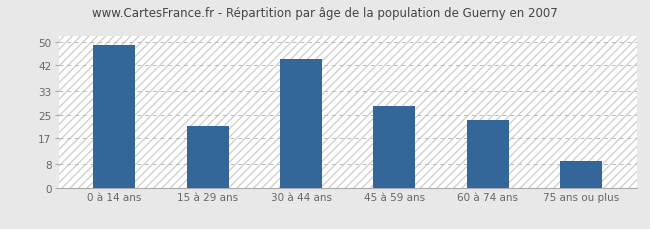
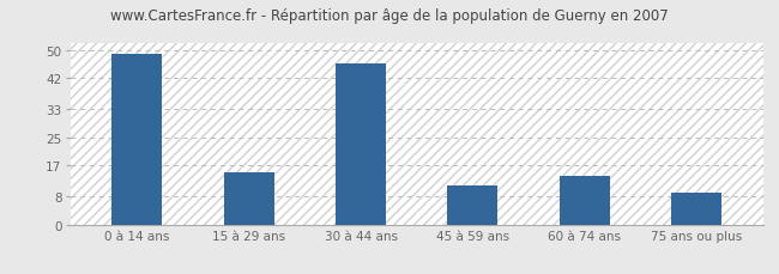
15 à 29 ans: 21 -> 15
30 à 44 ans: 44 -> 46
45 à 59 ans: 28 -> 11
60 à 74 ans: 23 -> 14
